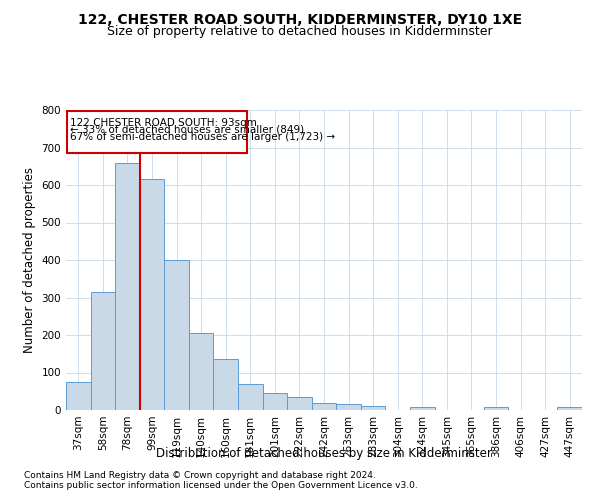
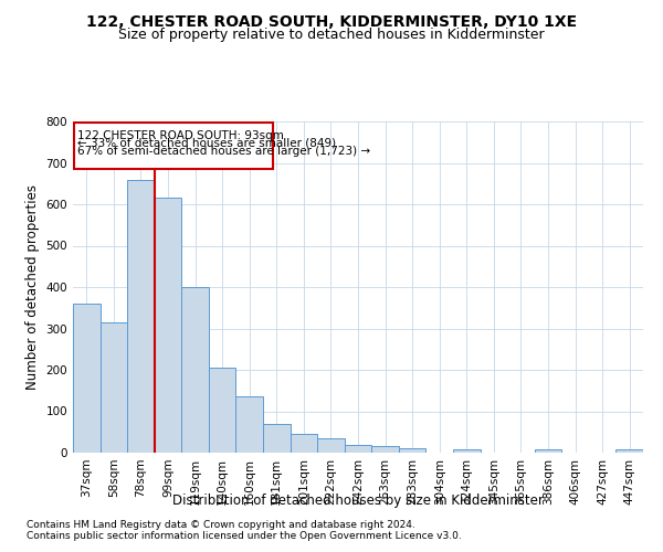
37sqm: 75 -> 360
